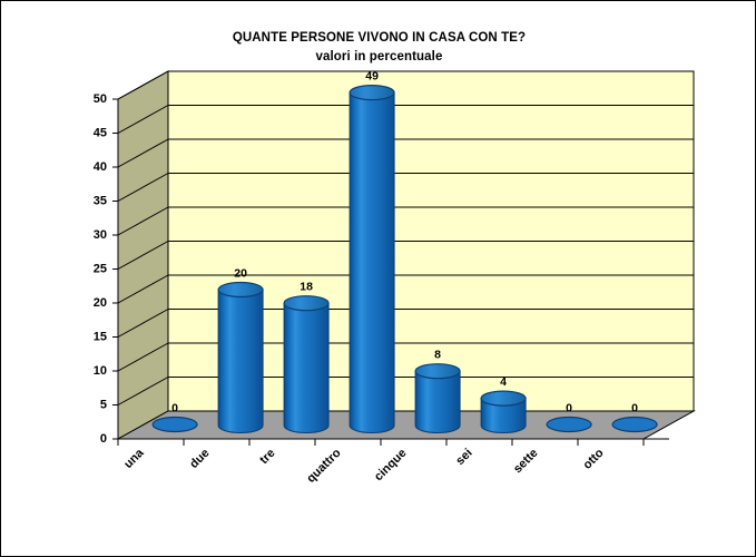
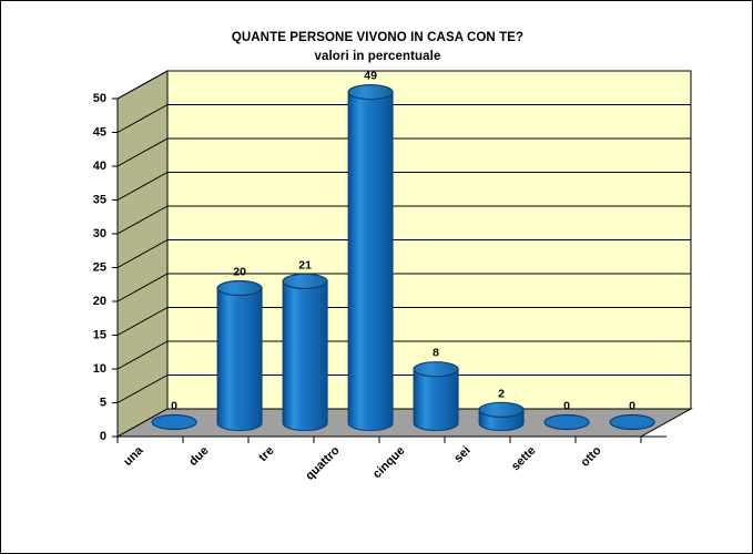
tre: 18 -> 21
sei: 4 -> 2
